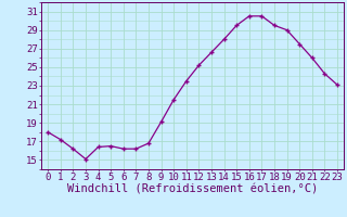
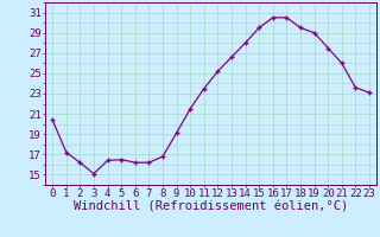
0: 18.0 -> 20.4
22: 24.3 -> 23.6
